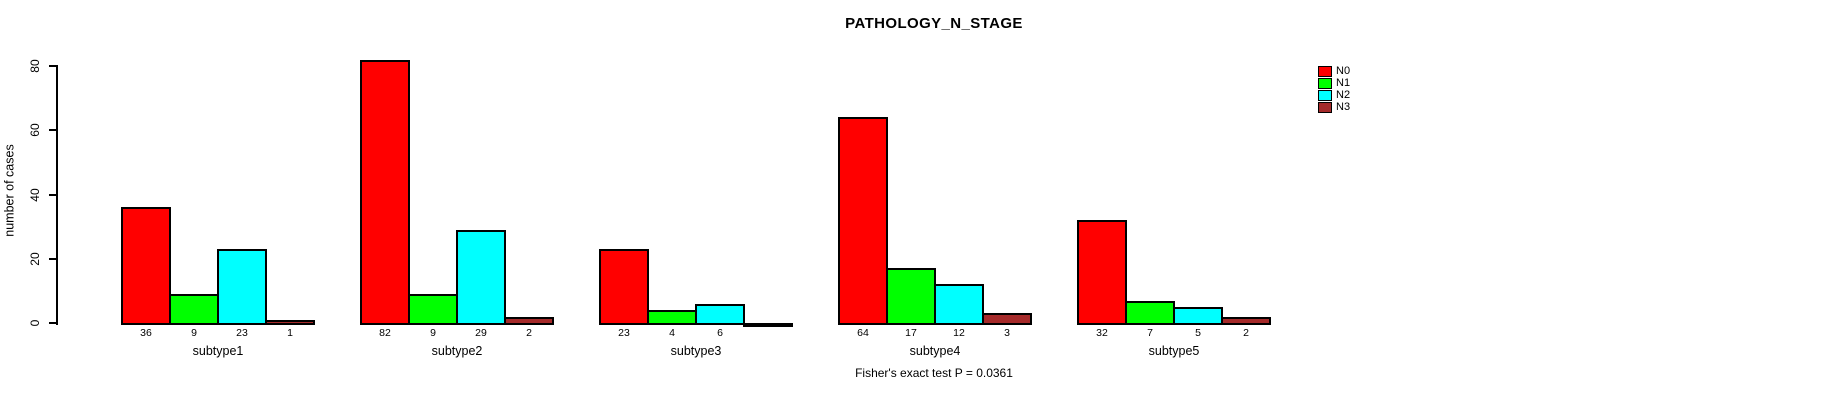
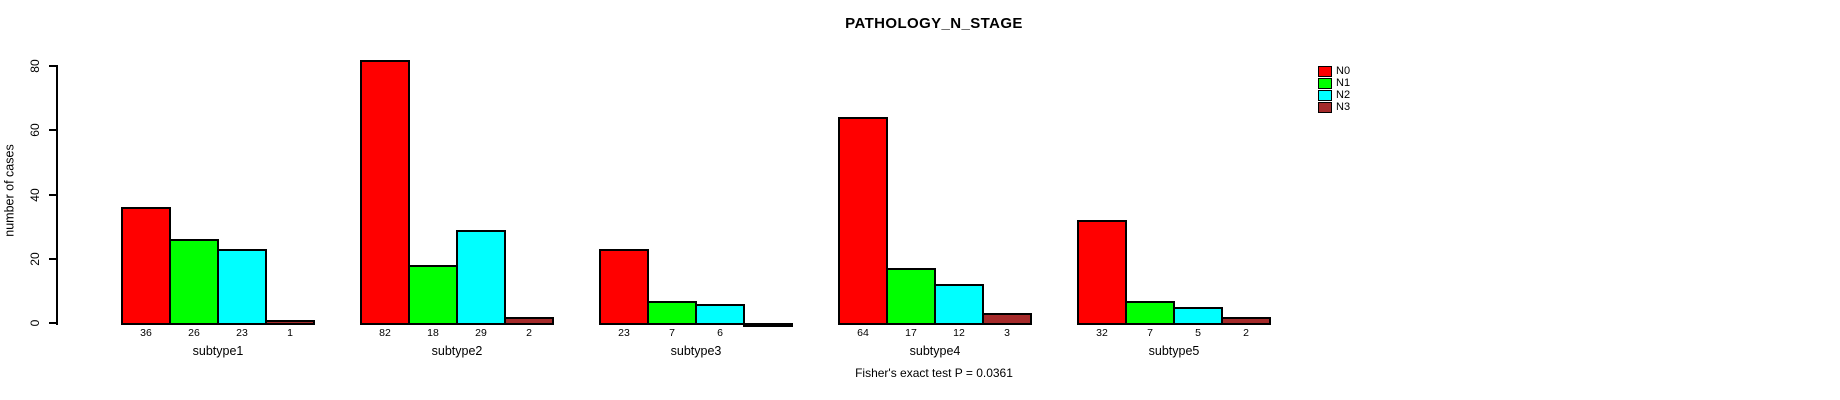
N1/subtype1: 9 -> 26
N1/subtype2: 9 -> 18
N1/subtype3: 4 -> 7
